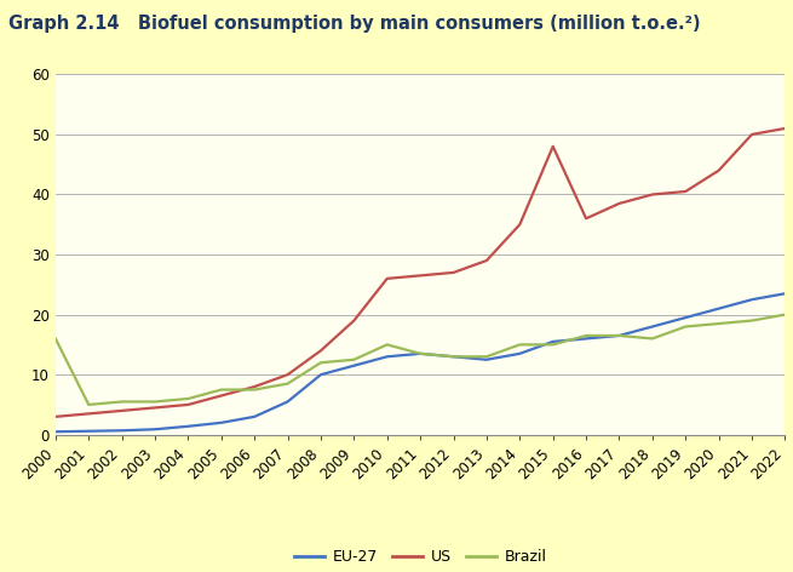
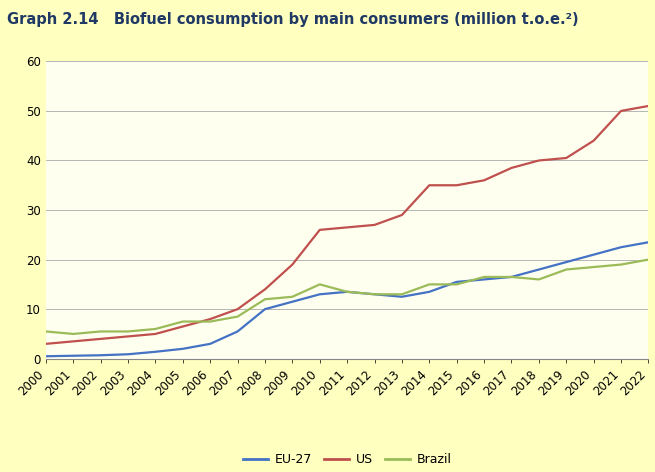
Brazil/2000: 16.0 -> 5.5
US/2015: 48.0 -> 35.0
